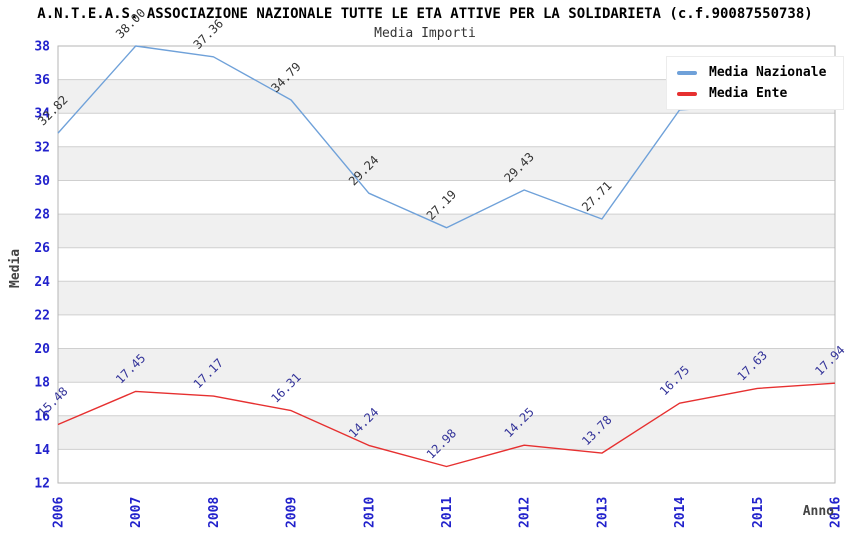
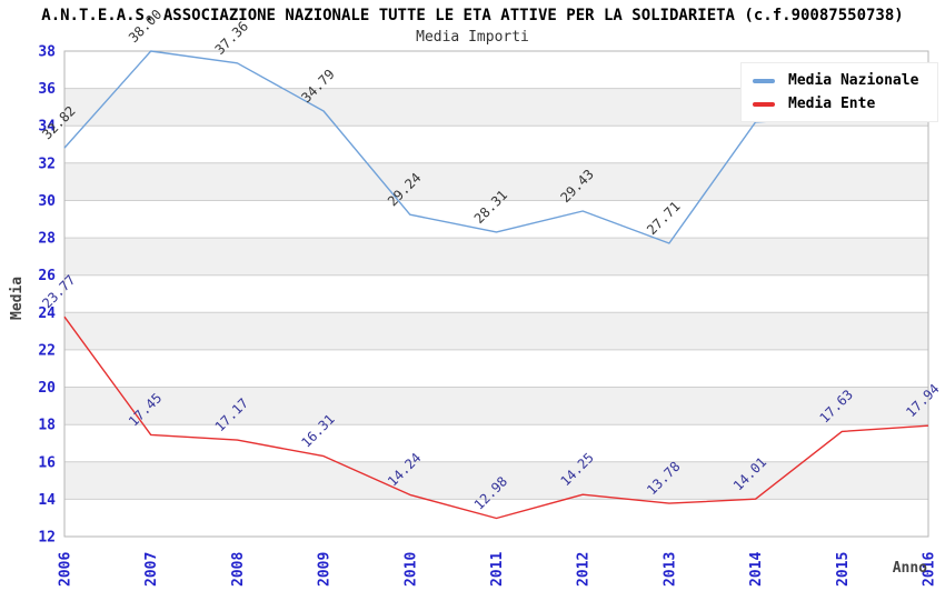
Media Ente/2006: 15.48 -> 23.77
Media Nazionale/2011: 27.19 -> 28.31
Media Ente/2014: 16.75 -> 14.01
